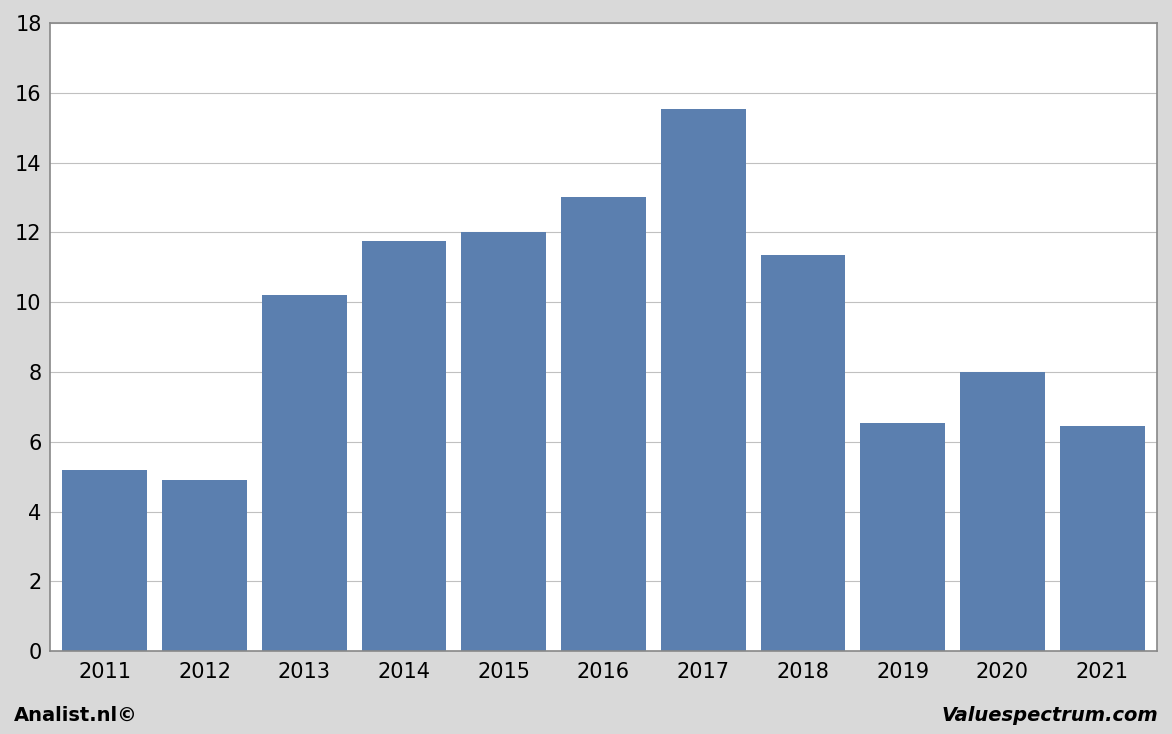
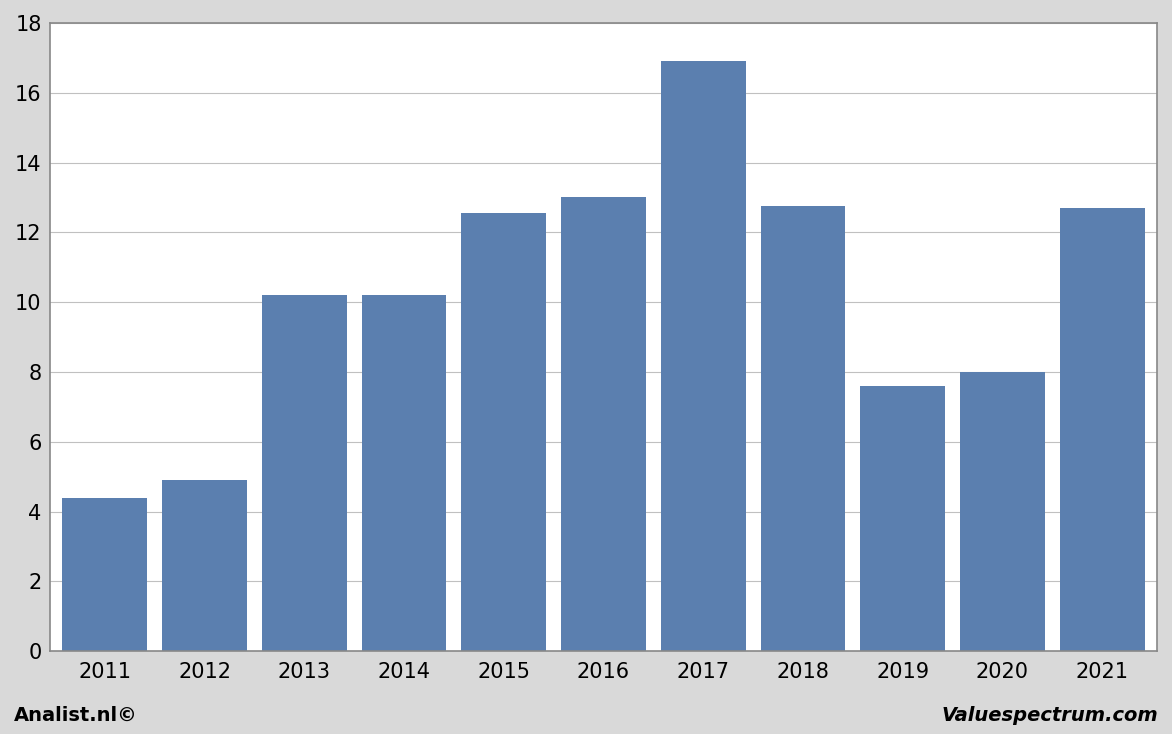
2011: 5.20 -> 4.40
2014: 11.75 -> 10.20
2015: 12.00 -> 12.55
2017: 15.55 -> 16.90
2018: 11.35 -> 12.75
2019: 6.55 -> 7.60
2021: 6.45 -> 12.70
